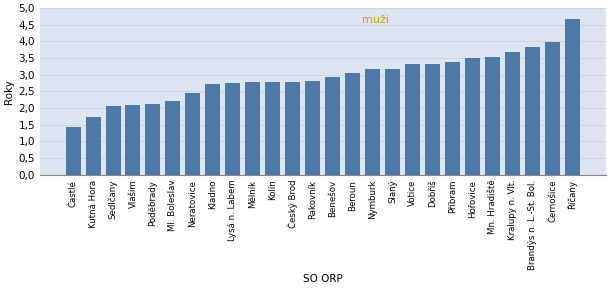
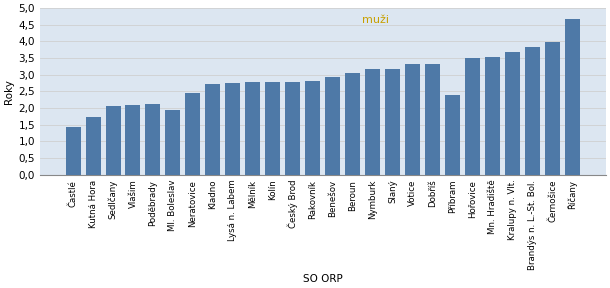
Ml. Boleslav: 2,22 -> 1,95
Příbram: 3,37 -> 2,40
